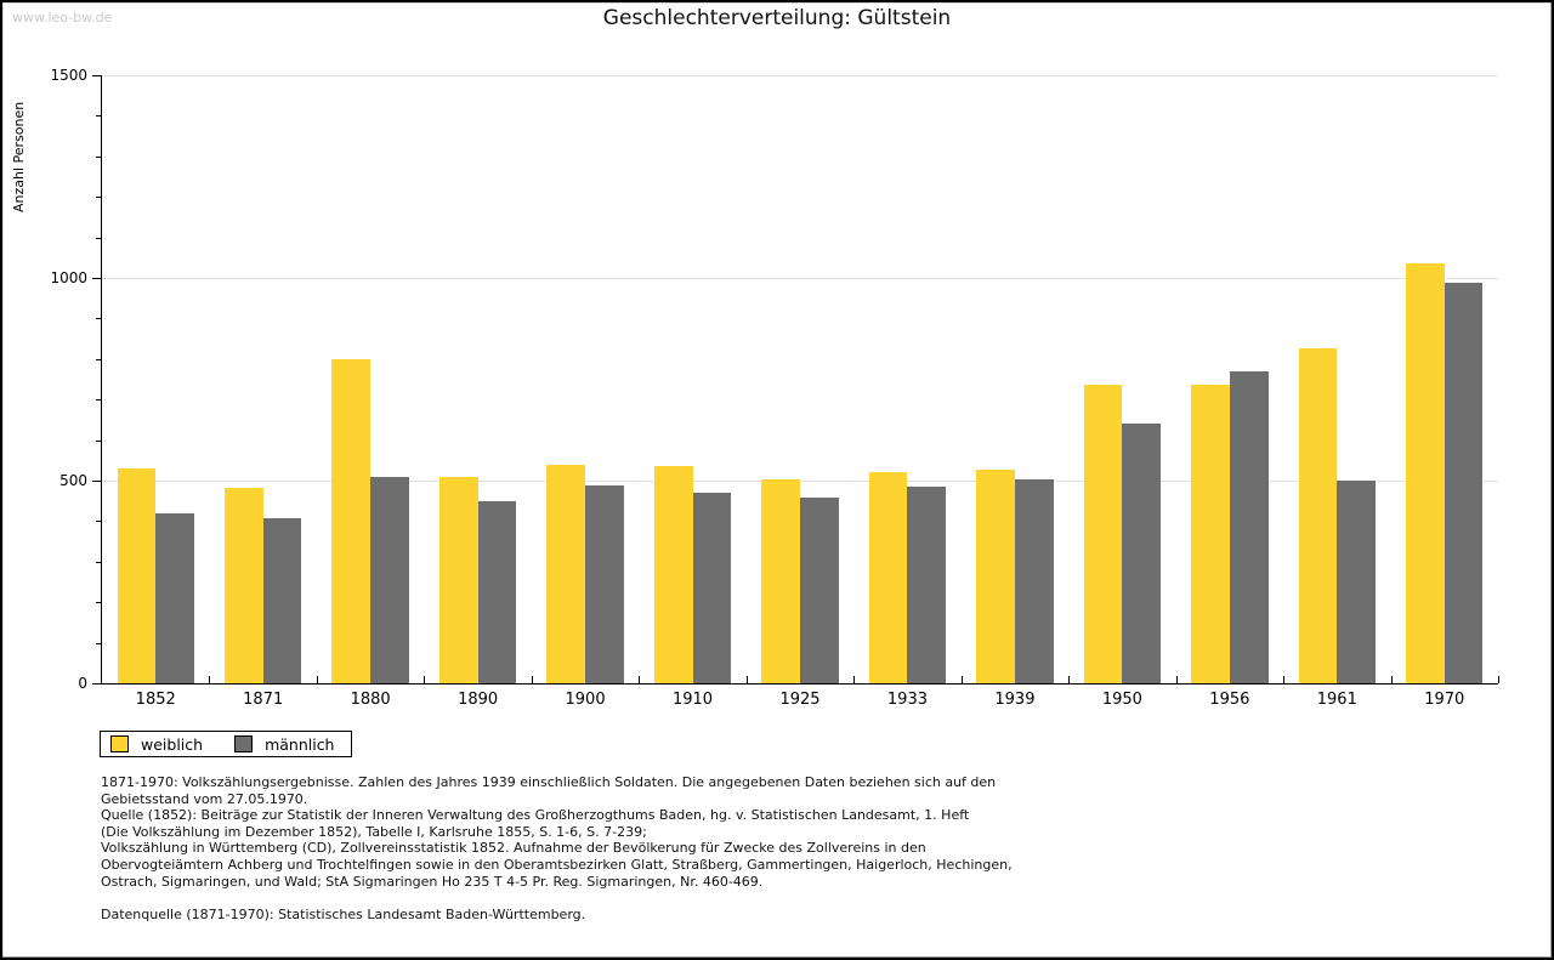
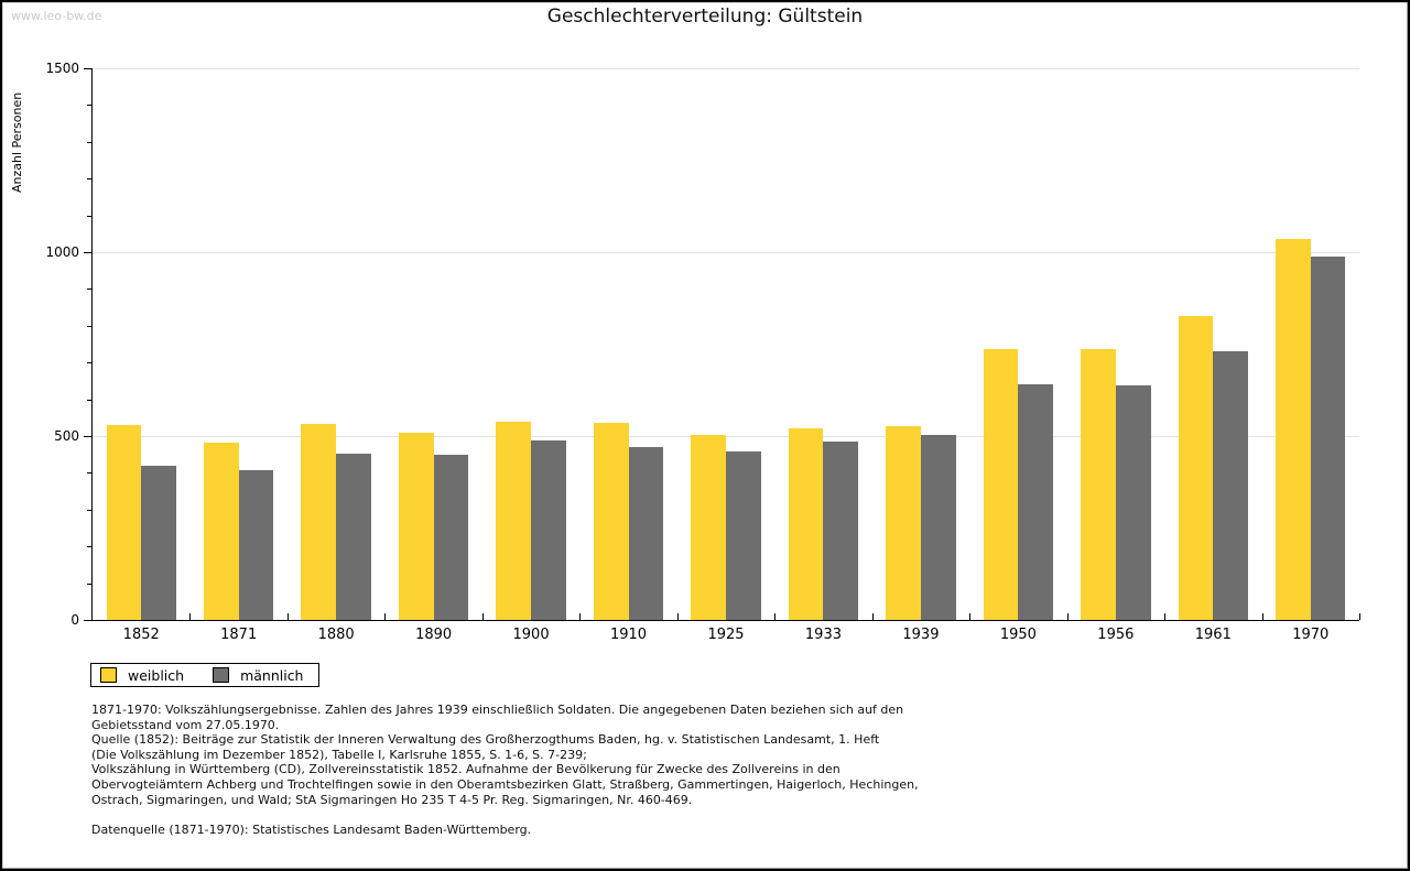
weiblich/1880: 800 -> 530
männlich/1880: 510 -> 450
männlich/1956: 770 -> 640
männlich/1961: 500 -> 730
